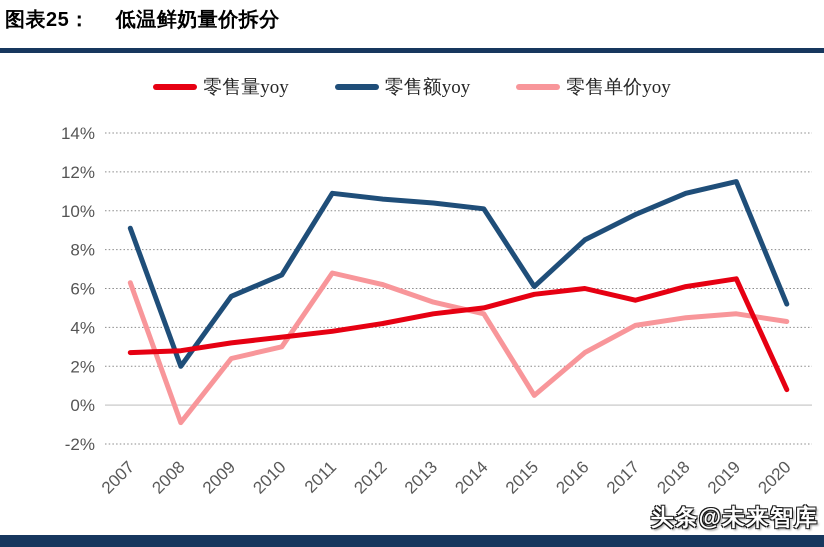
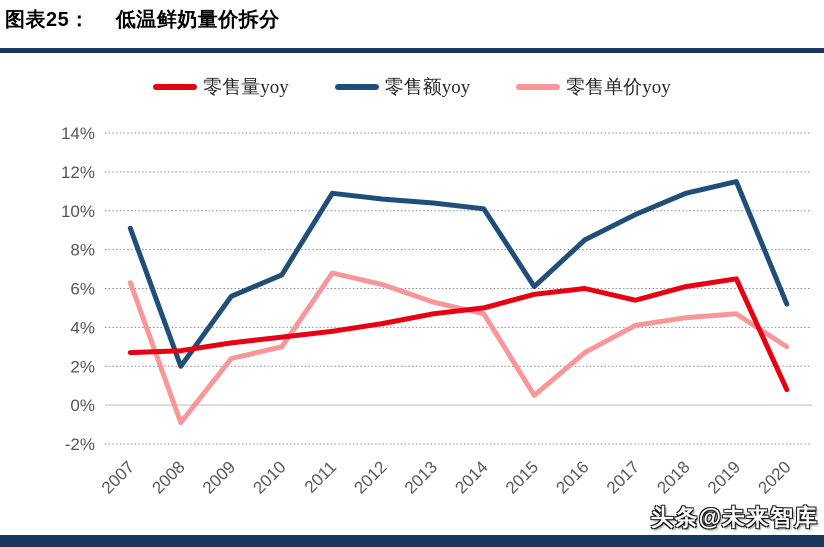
零售单价yoy/2020: 4.3% -> 3.0%
